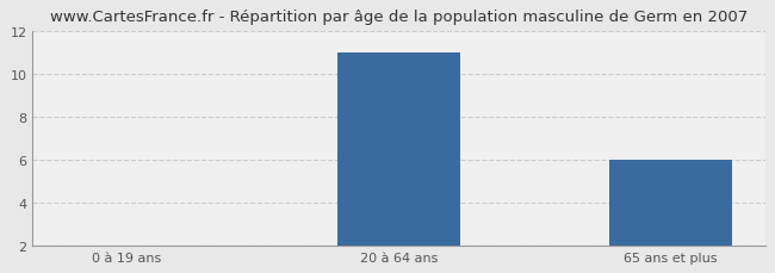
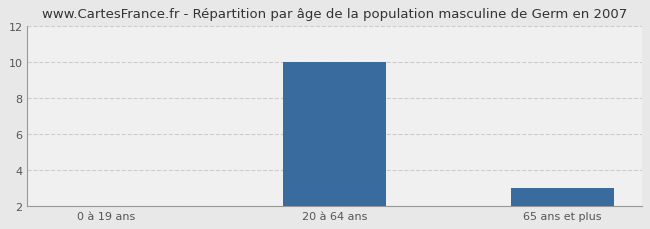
20 à 64 ans: 11 -> 10
65 ans et plus: 6 -> 3
